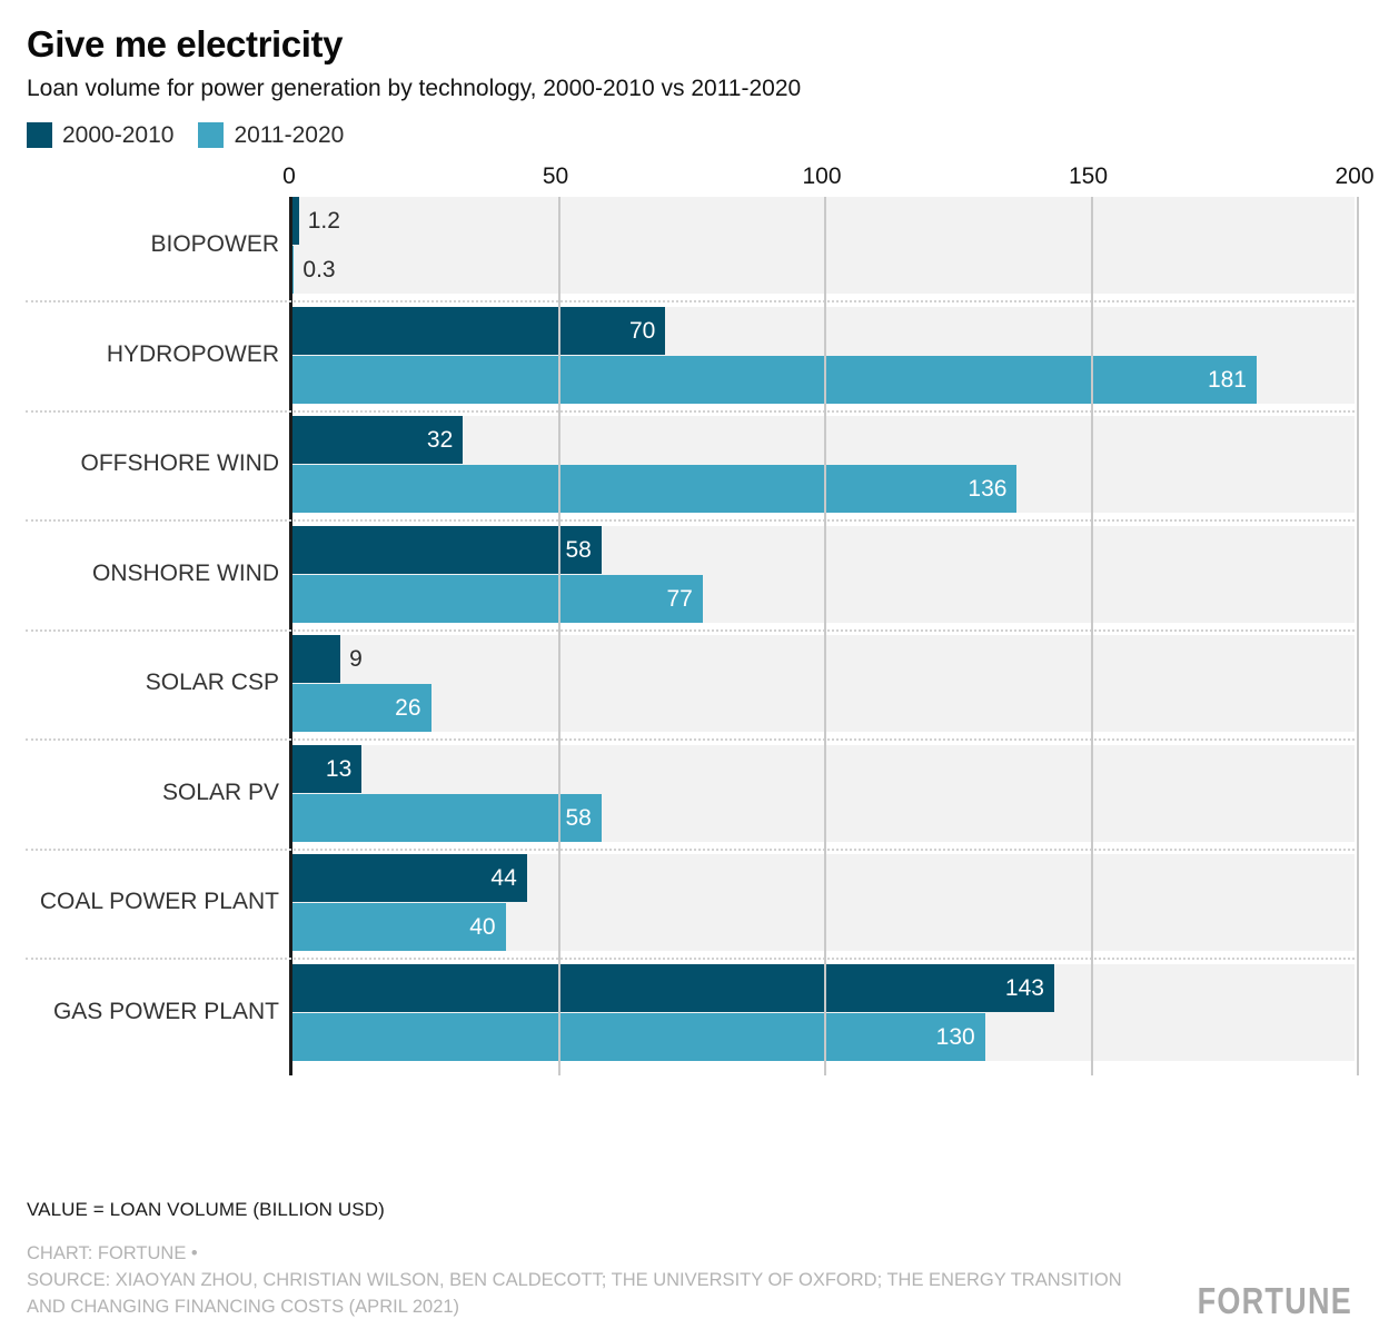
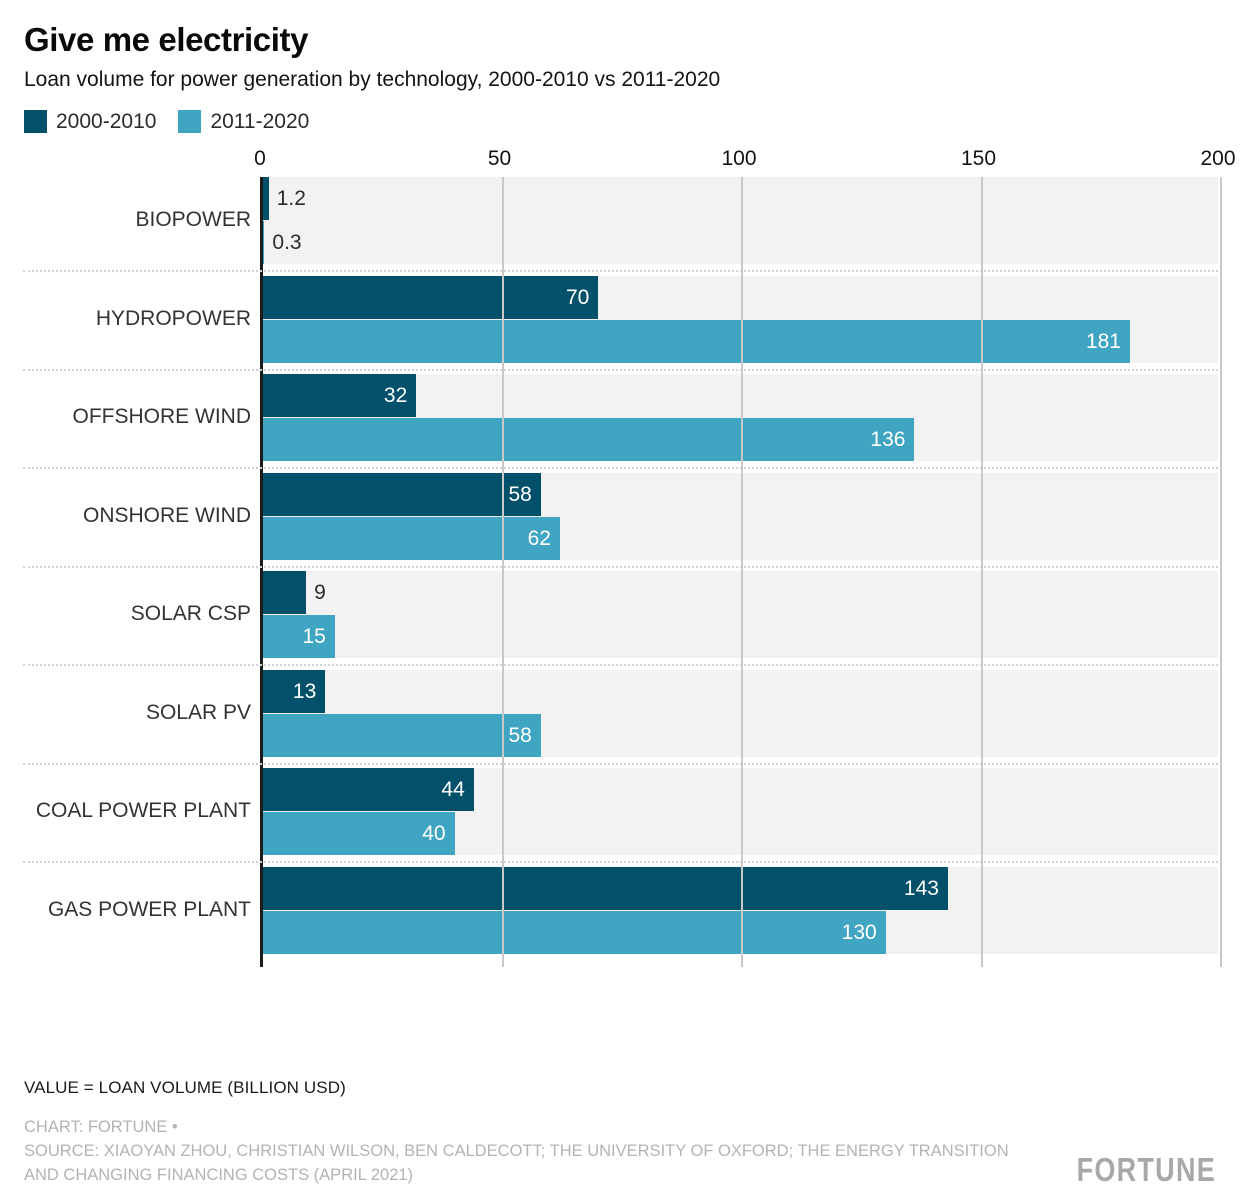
2011-2020/ONSHORE WIND: 77 -> 62
2011-2020/SOLAR CSP: 26 -> 15
